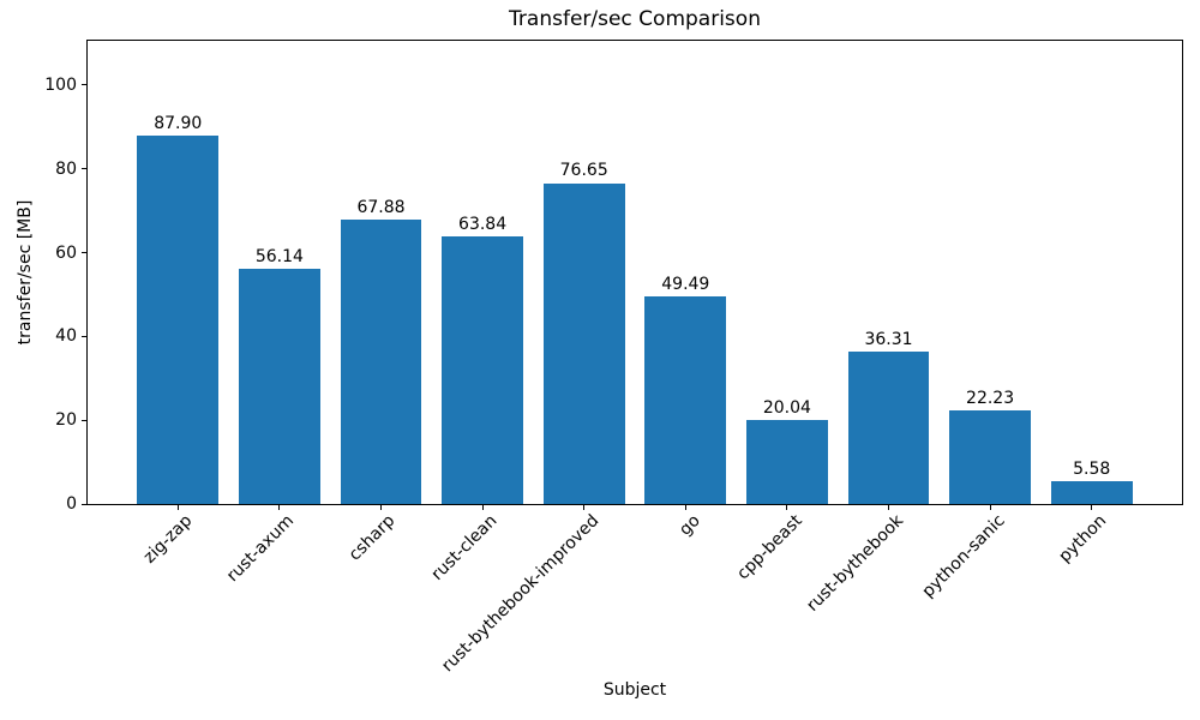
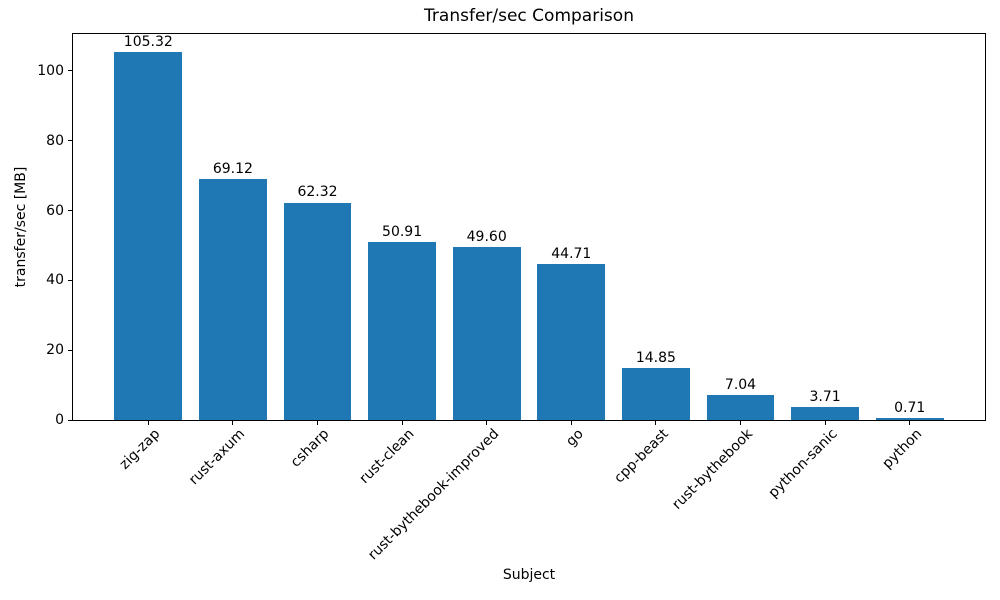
zig-zap: 87.90 -> 105.32
rust-axum: 56.14 -> 69.12
csharp: 67.88 -> 62.32
rust-clean: 63.84 -> 50.91
rust-bythebook-improved: 76.65 -> 49.60
go: 49.49 -> 44.71
cpp-beast: 20.04 -> 14.85
rust-bythebook: 36.31 -> 7.04
python-sanic: 22.23 -> 3.71
python: 5.58 -> 0.71
